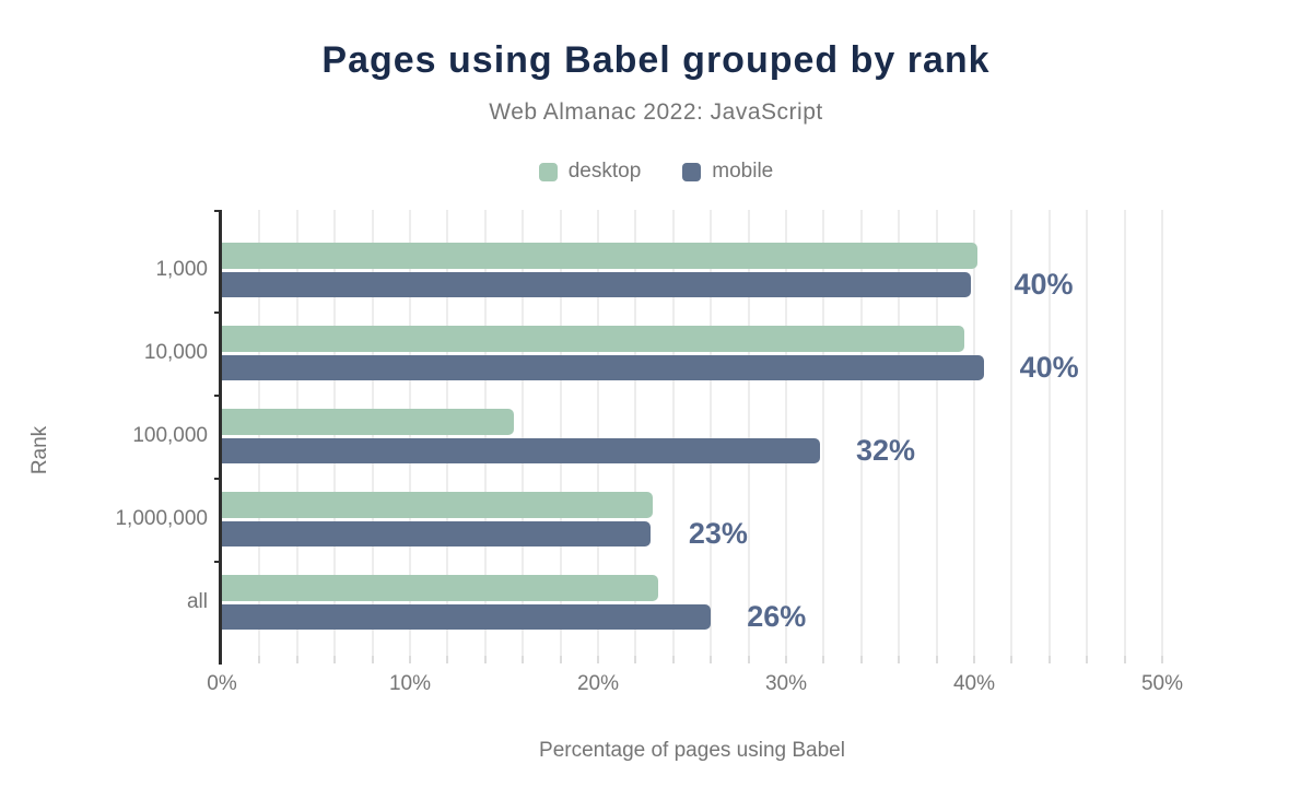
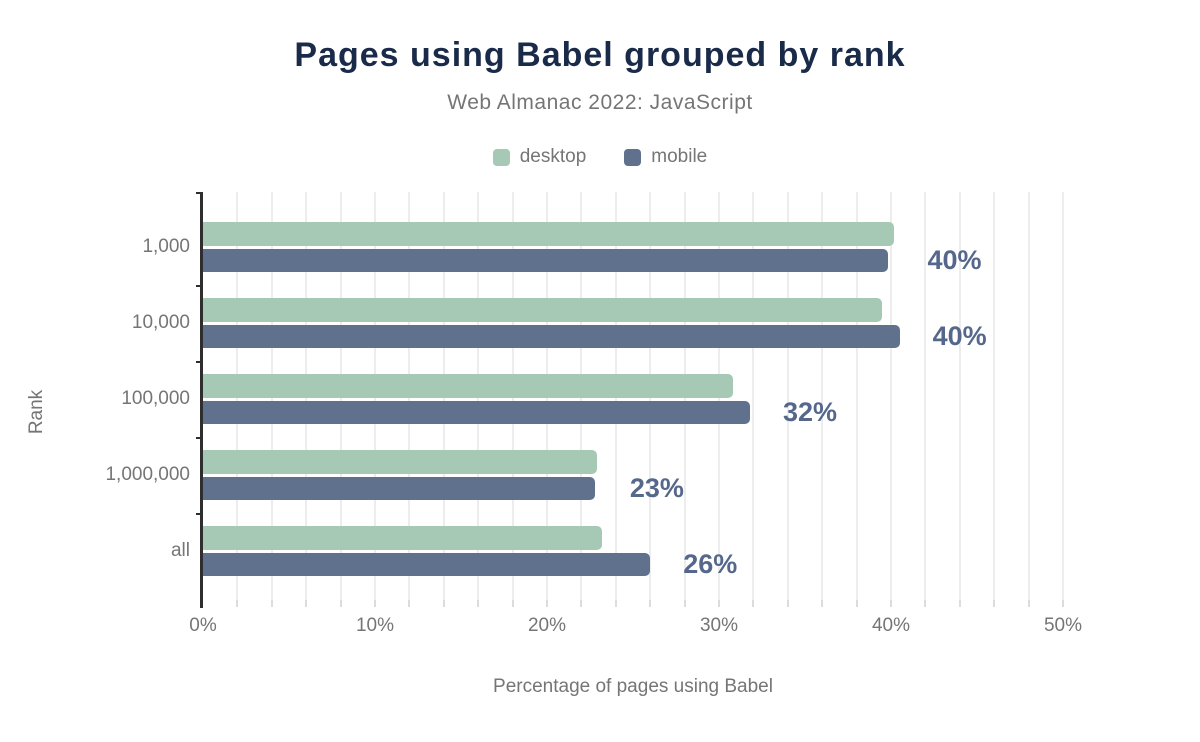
desktop/100,000: 15.5% -> 30.8%
